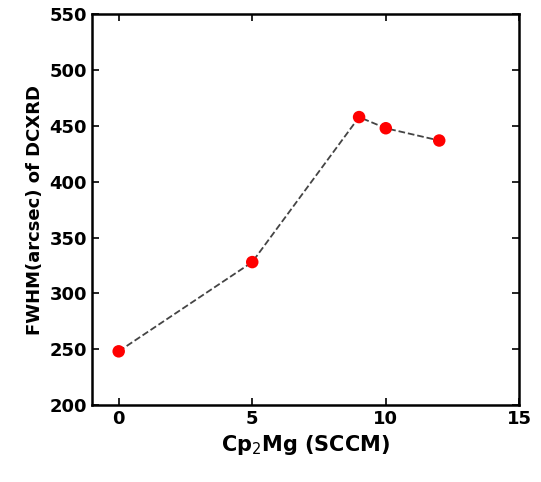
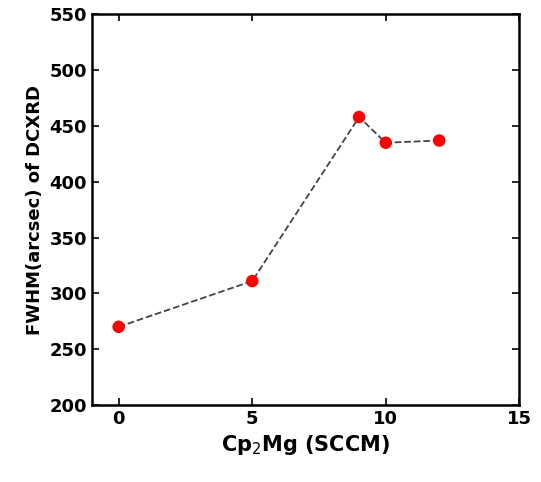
0: 248 -> 270
5: 328 -> 311
10: 448 -> 435
